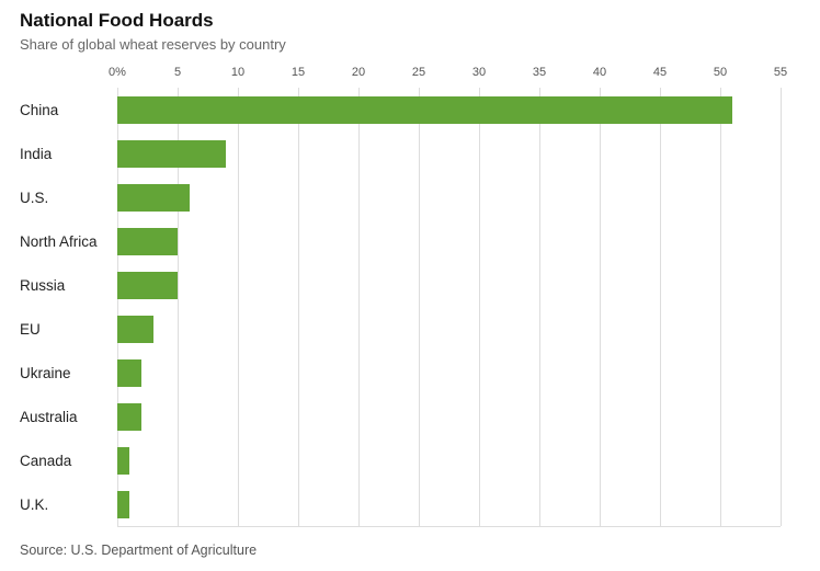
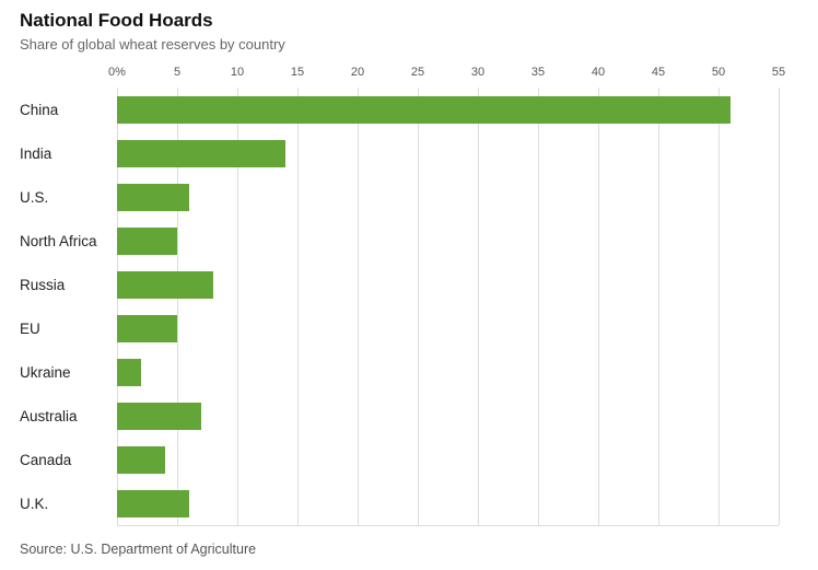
India: 9 -> 14
Russia: 5 -> 8
EU: 3 -> 5
Australia: 2 -> 7
Canada: 1 -> 4
U.K.: 1 -> 6
